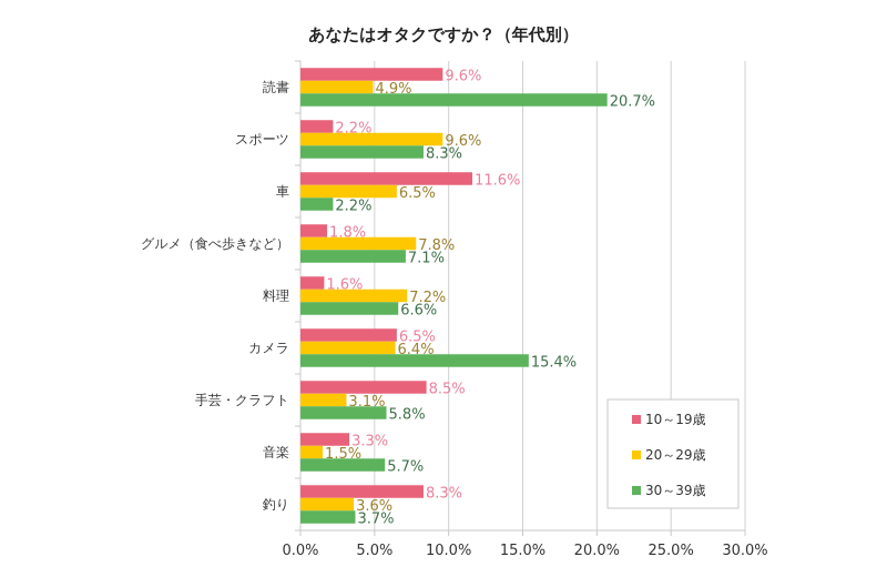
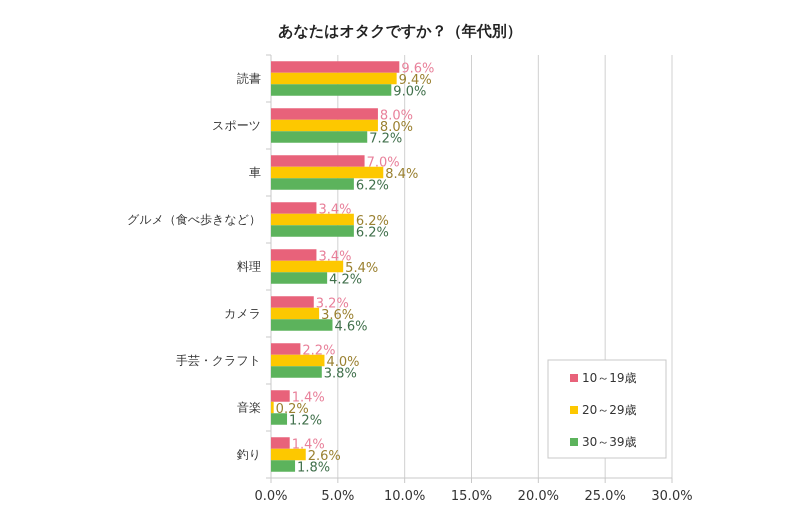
20～29歳/読書: 4.9% -> 9.4%
30～39歳/読書: 20.7% -> 9.0%
10～19歳/スポーツ: 2.2% -> 8.0%
20～29歳/スポーツ: 9.6% -> 8.0%
30～39歳/スポーツ: 8.3% -> 7.2%
10～19歳/車: 11.6% -> 7.0%
20～29歳/車: 6.5% -> 8.4%
30～39歳/車: 2.2% -> 6.2%
10～19歳/グルメ（食べ歩きなど）: 1.8% -> 3.4%
20～29歳/グルメ（食べ歩きなど）: 7.8% -> 6.2%
30～39歳/グルメ（食べ歩きなど）: 7.1% -> 6.2%
10～19歳/料理: 1.6% -> 3.4%
20～29歳/料理: 7.2% -> 5.4%
30～39歳/料理: 6.6% -> 4.2%
10～19歳/カメラ: 6.5% -> 3.2%
20～29歳/カメラ: 6.4% -> 3.6%
30～39歳/カメラ: 15.4% -> 4.6%
10～19歳/手芸・クラフト: 8.5% -> 2.2%
20～29歳/手芸・クラフト: 3.1% -> 4.0%
30～39歳/手芸・クラフト: 5.8% -> 3.8%
10～19歳/音楽: 3.3% -> 1.4%
20～29歳/音楽: 1.5% -> 0.2%
30～39歳/音楽: 5.7% -> 1.2%
10～19歳/釣り: 8.3% -> 1.4%
20～29歳/釣り: 3.6% -> 2.6%
30～39歳/釣り: 3.7% -> 1.8%
